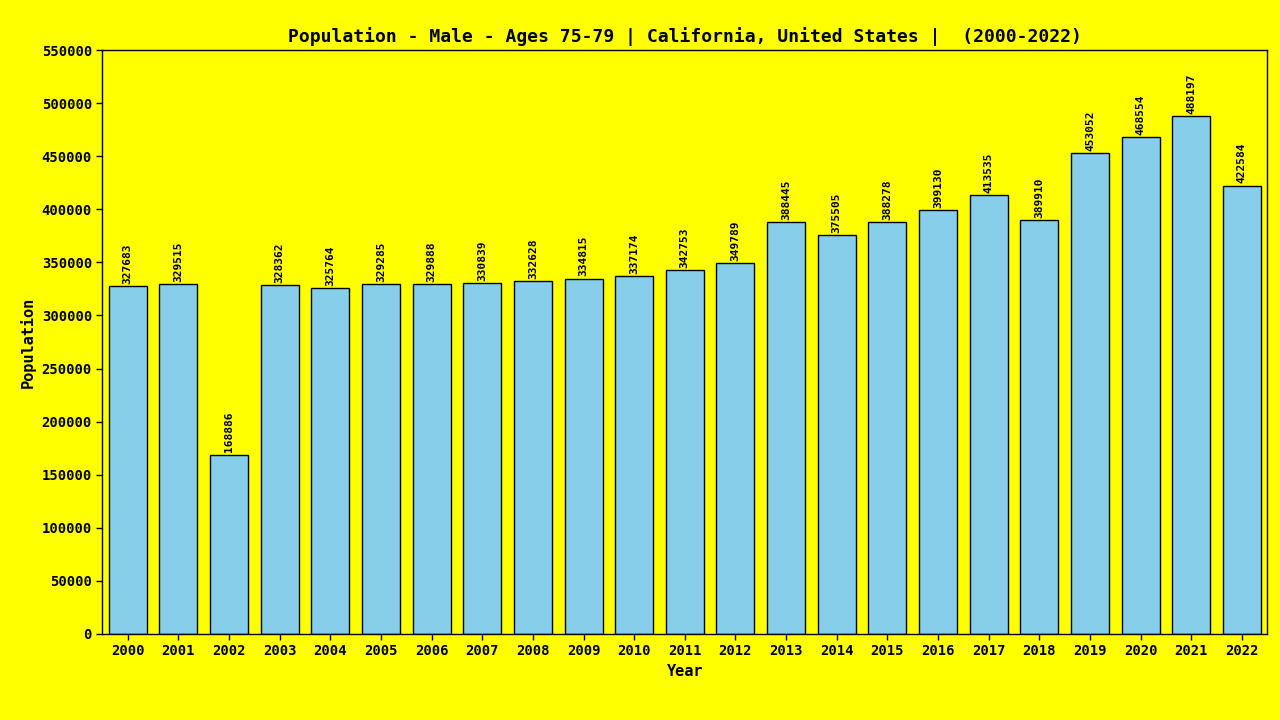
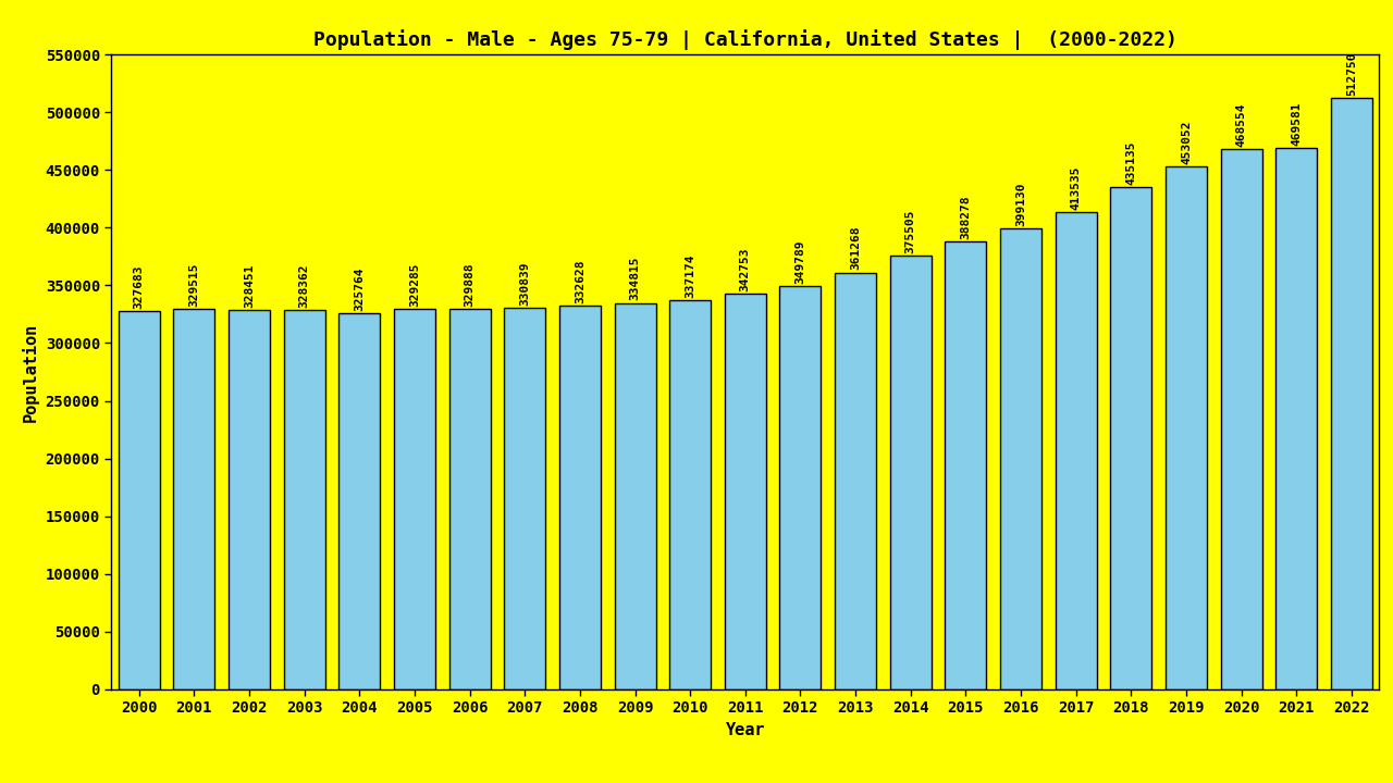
2002: 168886 -> 328451
2013: 388445 -> 361268
2018: 389910 -> 435135
2021: 488197 -> 469581
2022: 422584 -> 512750
